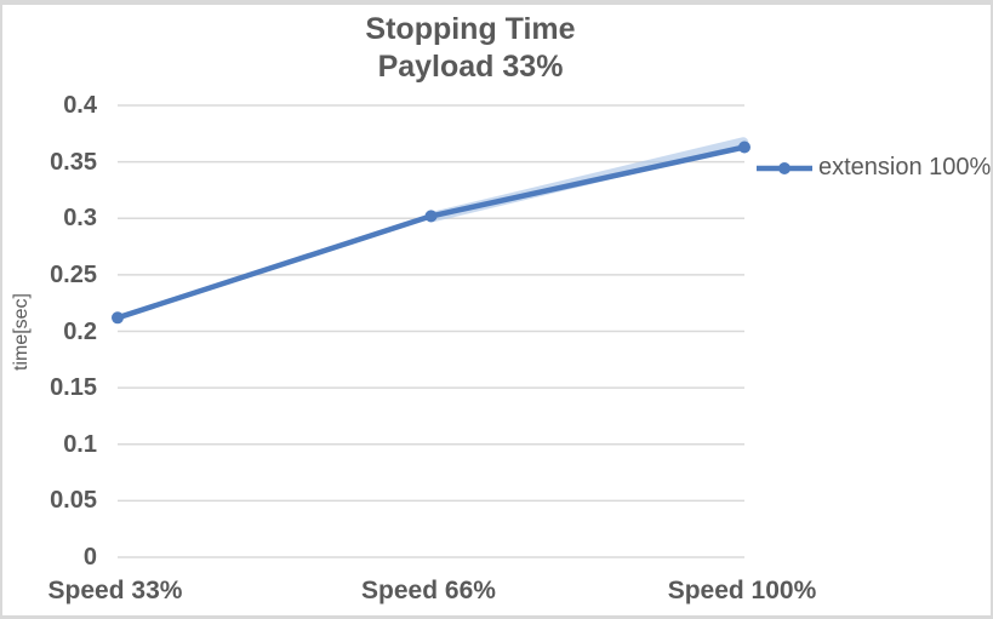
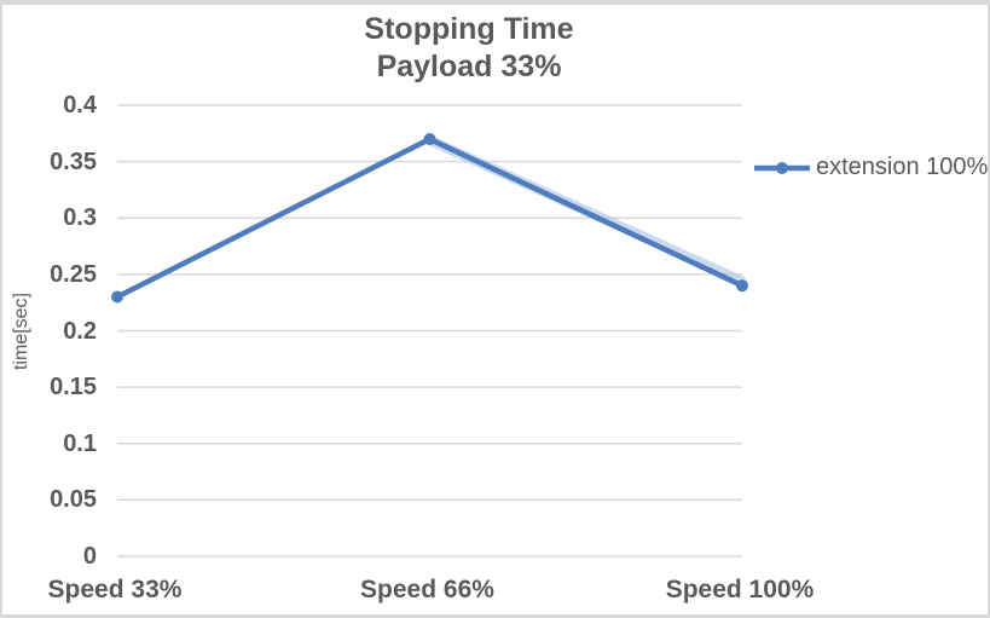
Speed 33%: 0.21 -> 0.23
Speed 66%: 0.30 -> 0.37
Speed 100%: 0.36 -> 0.24
